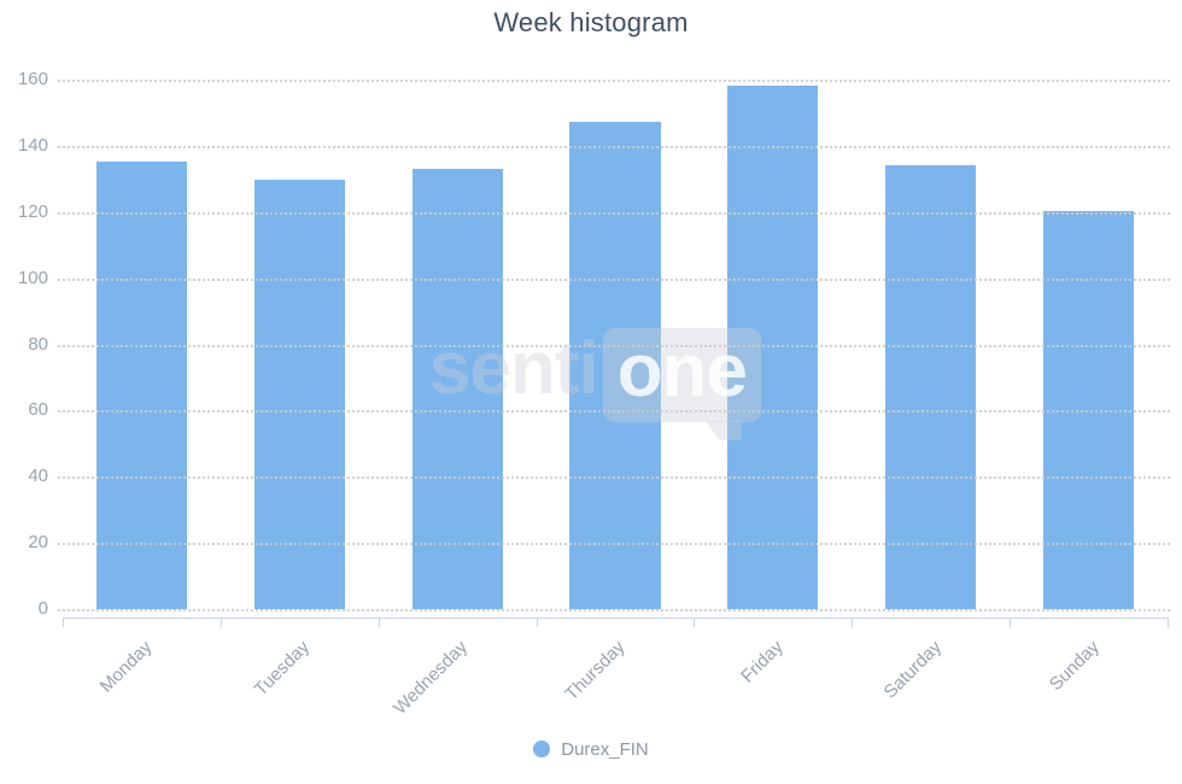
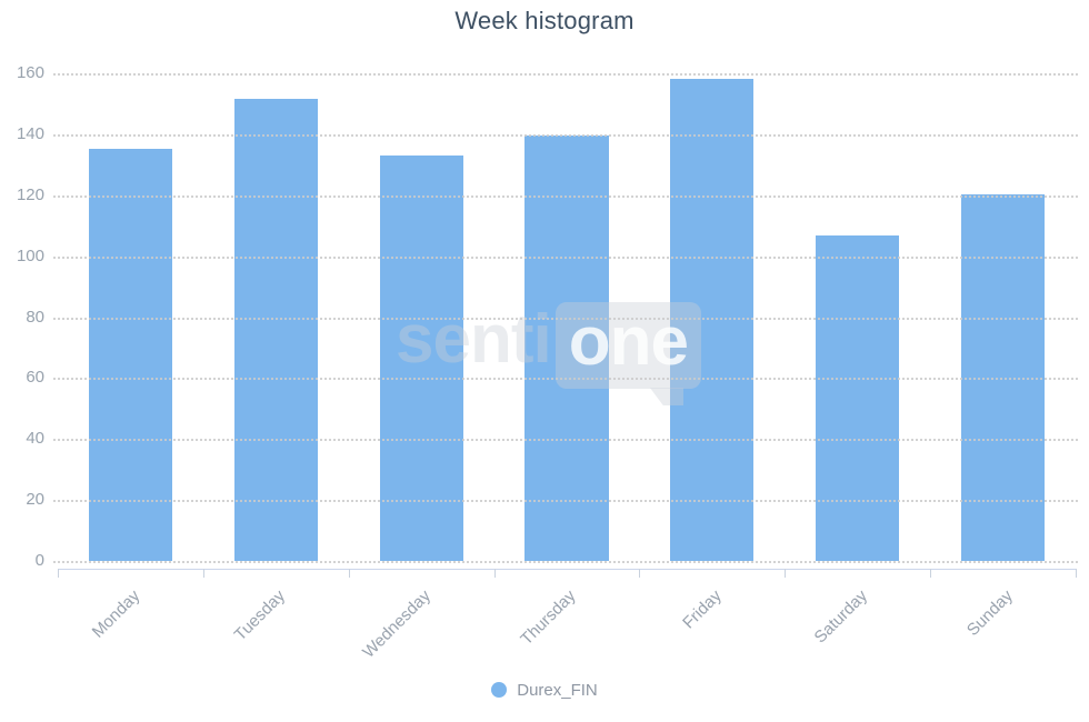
Tuesday: 130 -> 152
Thursday: 148 -> 140
Saturday: 134 -> 107
